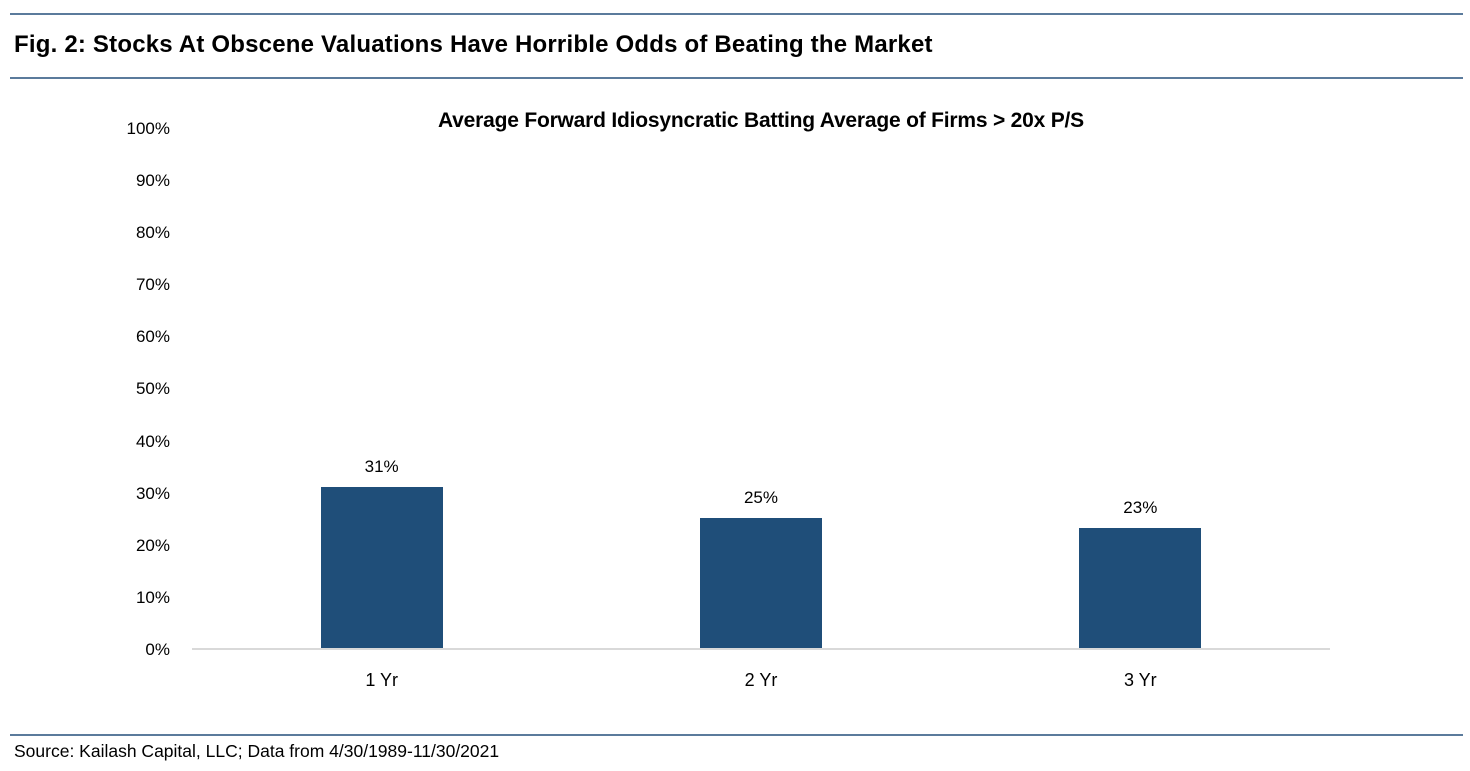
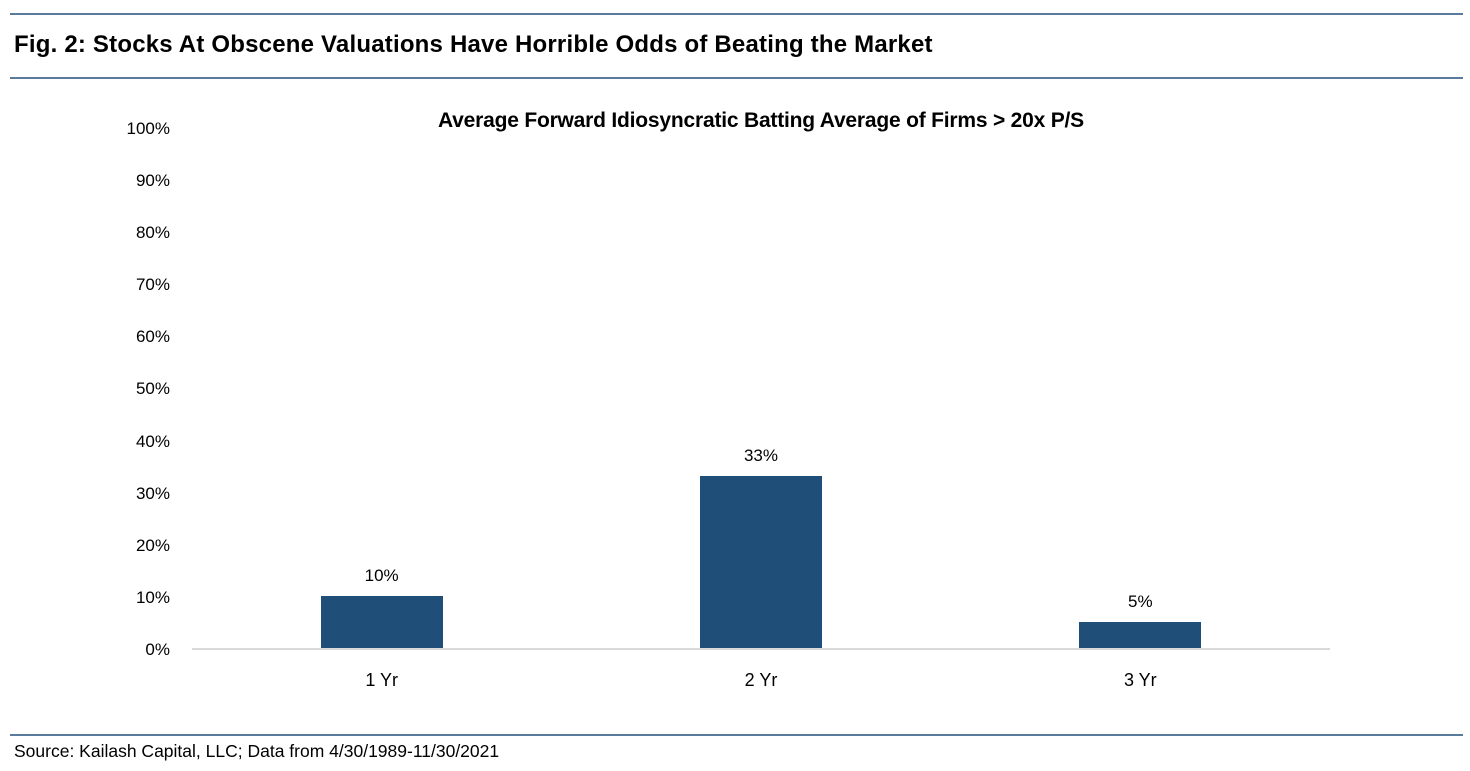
1 Yr: 31% -> 10%
2 Yr: 25% -> 33%
3 Yr: 23% -> 5%
